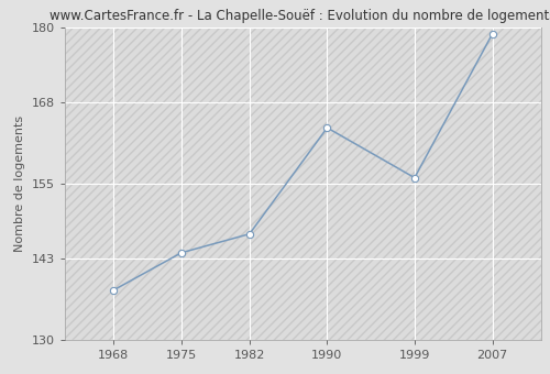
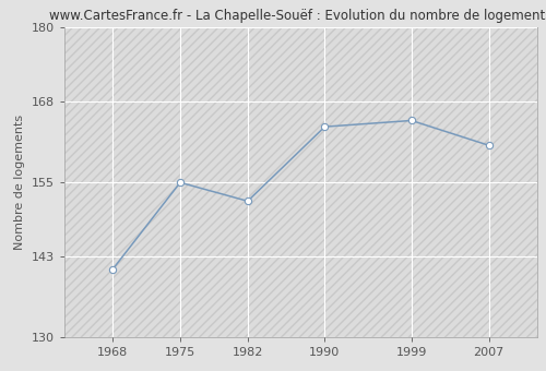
1968: 138 -> 141
1975: 144 -> 155
1982: 147 -> 152
1999: 156 -> 165
2007: 179 -> 161
